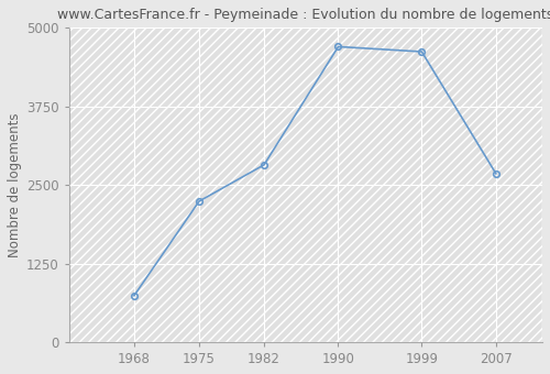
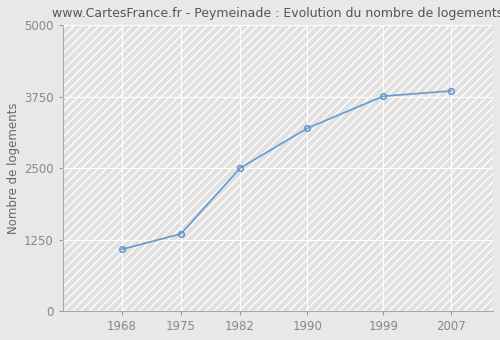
1968: 740 -> 1080
1975: 2240 -> 1350
1982: 2820 -> 2500
1990: 4700 -> 3200
1999: 4620 -> 3760
2007: 2680 -> 3850
